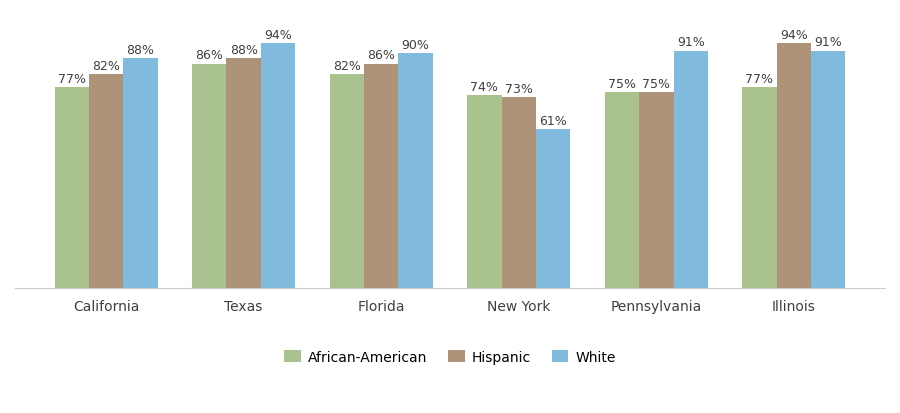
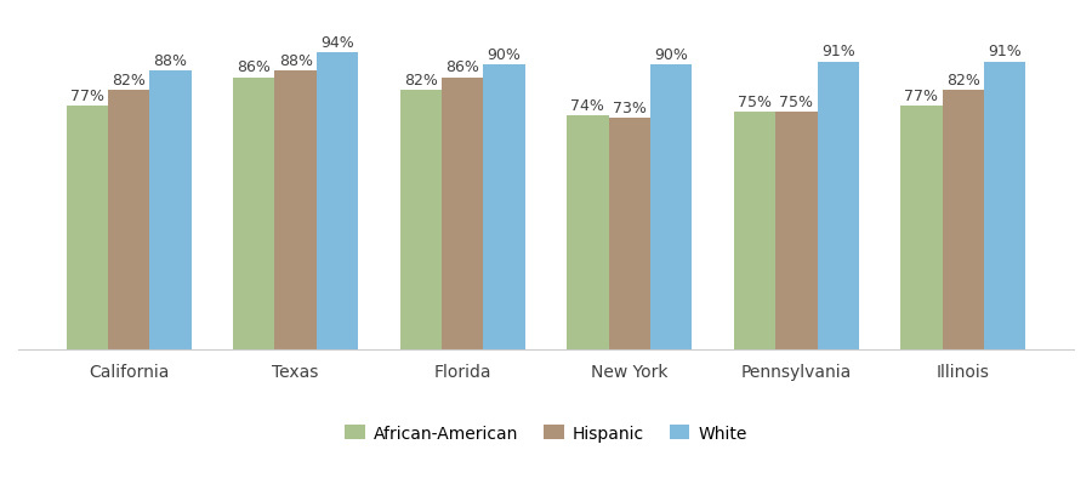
White/New York: 61% -> 90%
Hispanic/Illinois: 94% -> 82%
